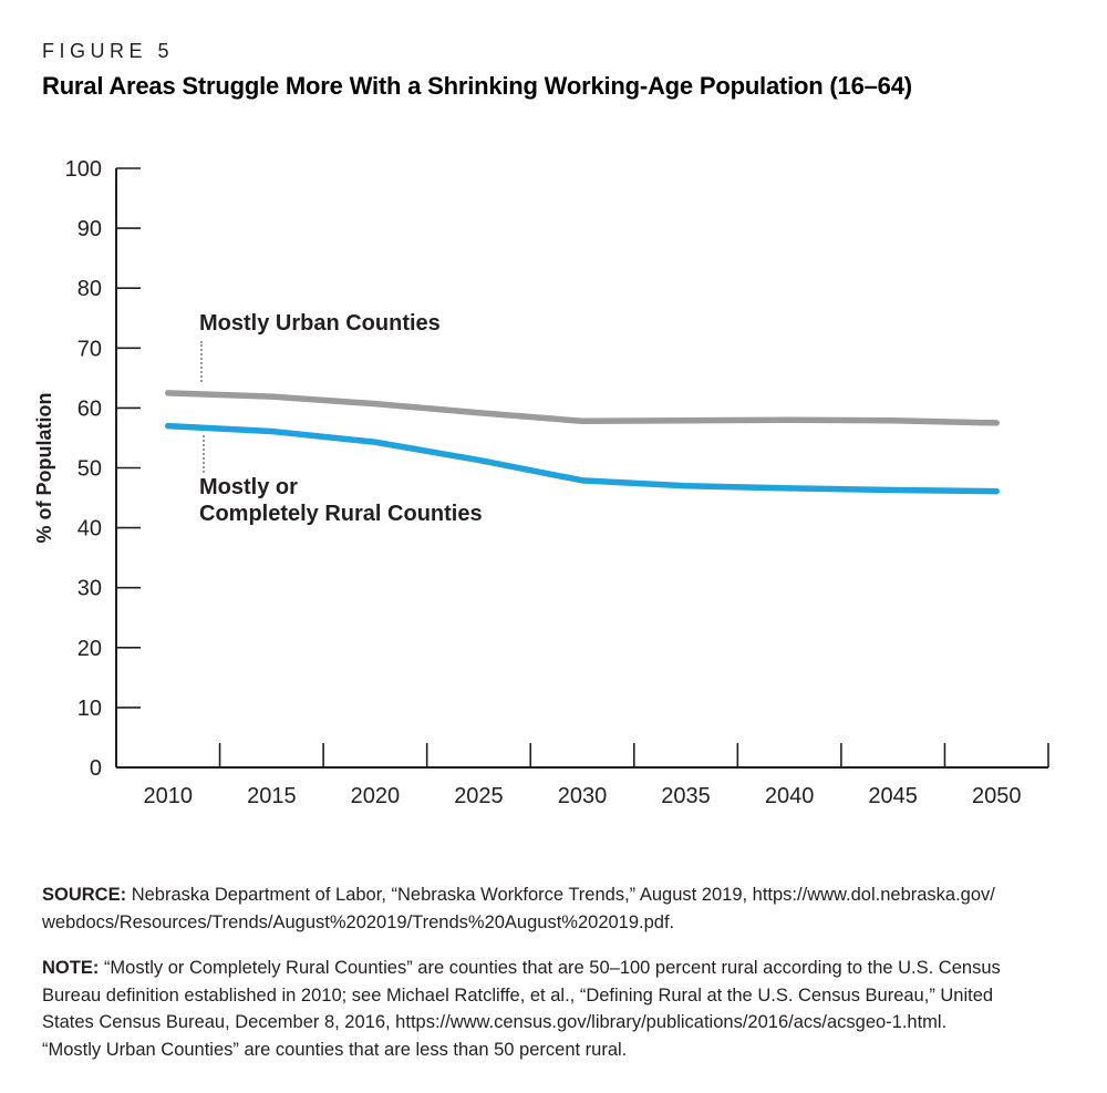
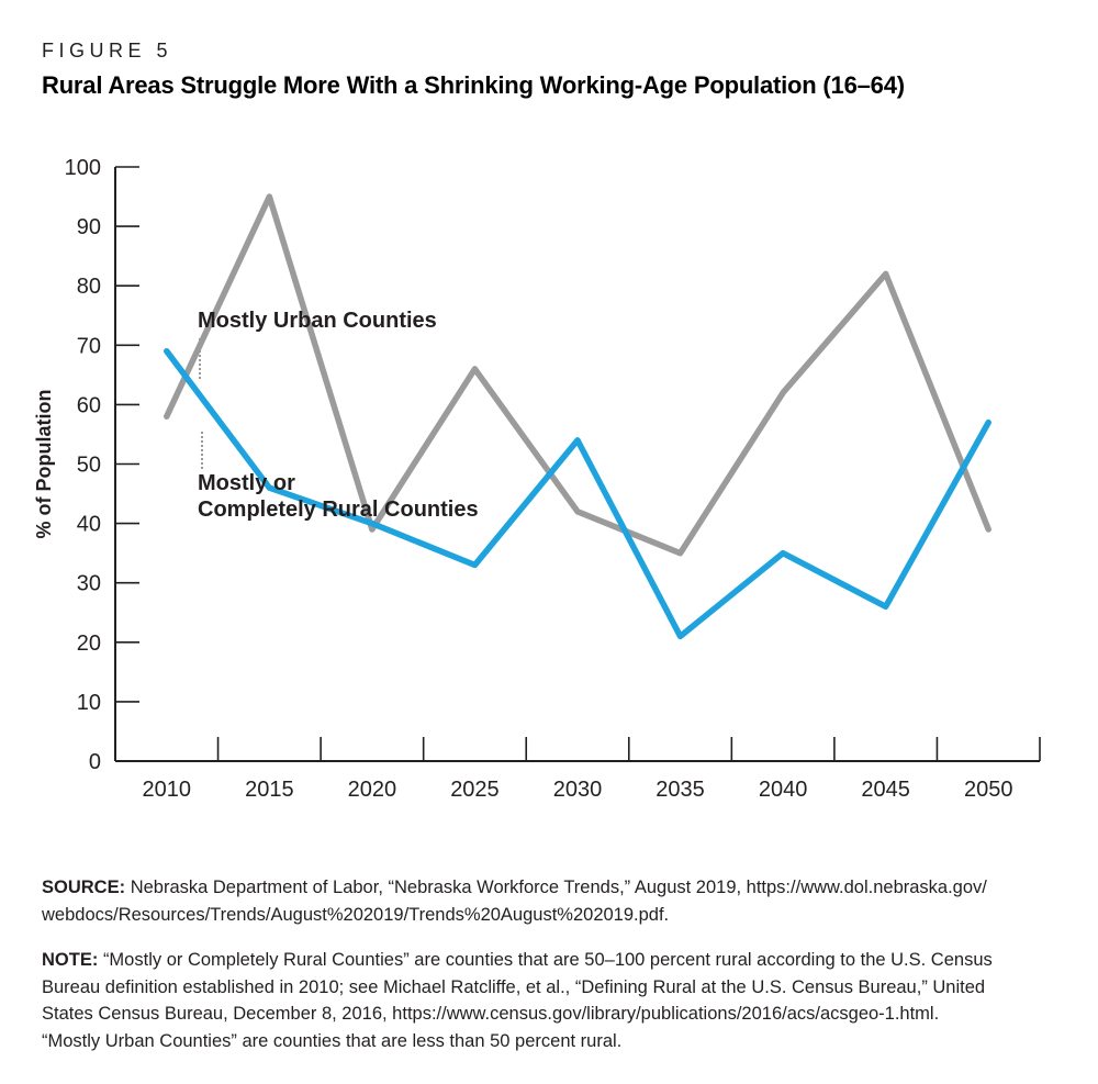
Mostly Urban Counties/2010: 62 -> 58
Mostly or Completely Rural Counties/2010: 57 -> 69
Mostly Urban Counties/2015: 62 -> 95
Mostly or Completely Rural Counties/2015: 56 -> 46
Mostly Urban Counties/2020: 61 -> 39
Mostly or Completely Rural Counties/2020: 54 -> 40
Mostly Urban Counties/2025: 59 -> 66
Mostly or Completely Rural Counties/2025: 51 -> 33
Mostly Urban Counties/2030: 58 -> 42
Mostly or Completely Rural Counties/2030: 48 -> 54
Mostly Urban Counties/2035: 58 -> 35
Mostly or Completely Rural Counties/2035: 47 -> 21
Mostly Urban Counties/2040: 58 -> 62
Mostly or Completely Rural Counties/2040: 47 -> 35
Mostly Urban Counties/2045: 58 -> 82
Mostly or Completely Rural Counties/2045: 46 -> 26
Mostly Urban Counties/2050: 58 -> 39
Mostly or Completely Rural Counties/2050: 46 -> 57
